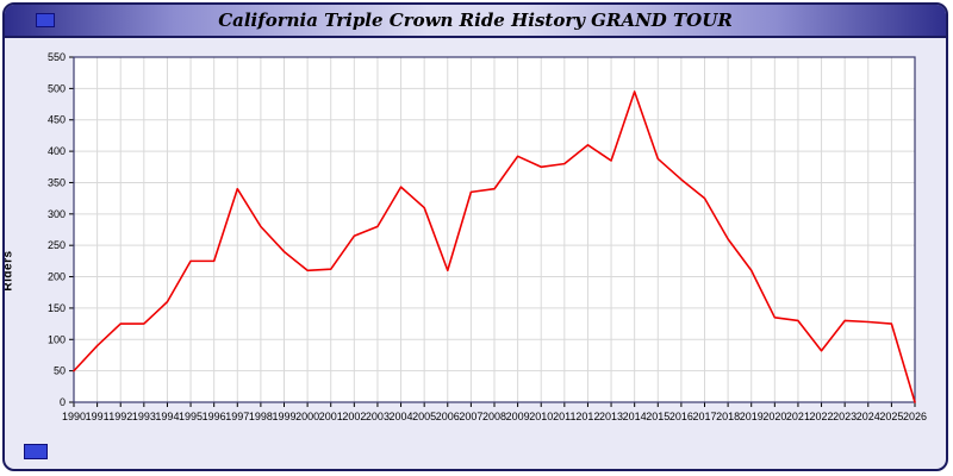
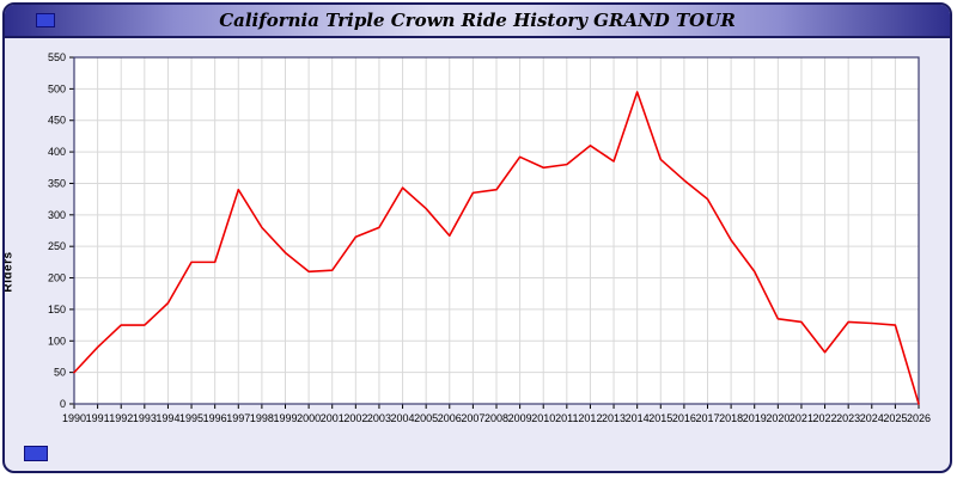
2006: 210 -> 270
